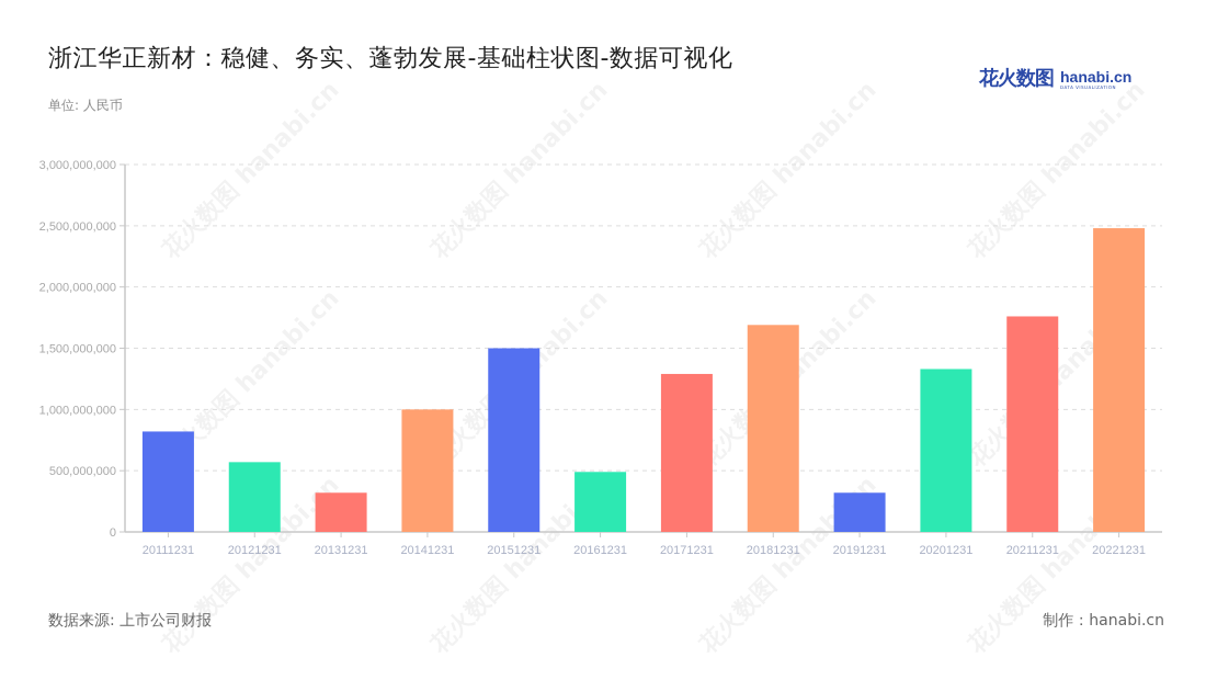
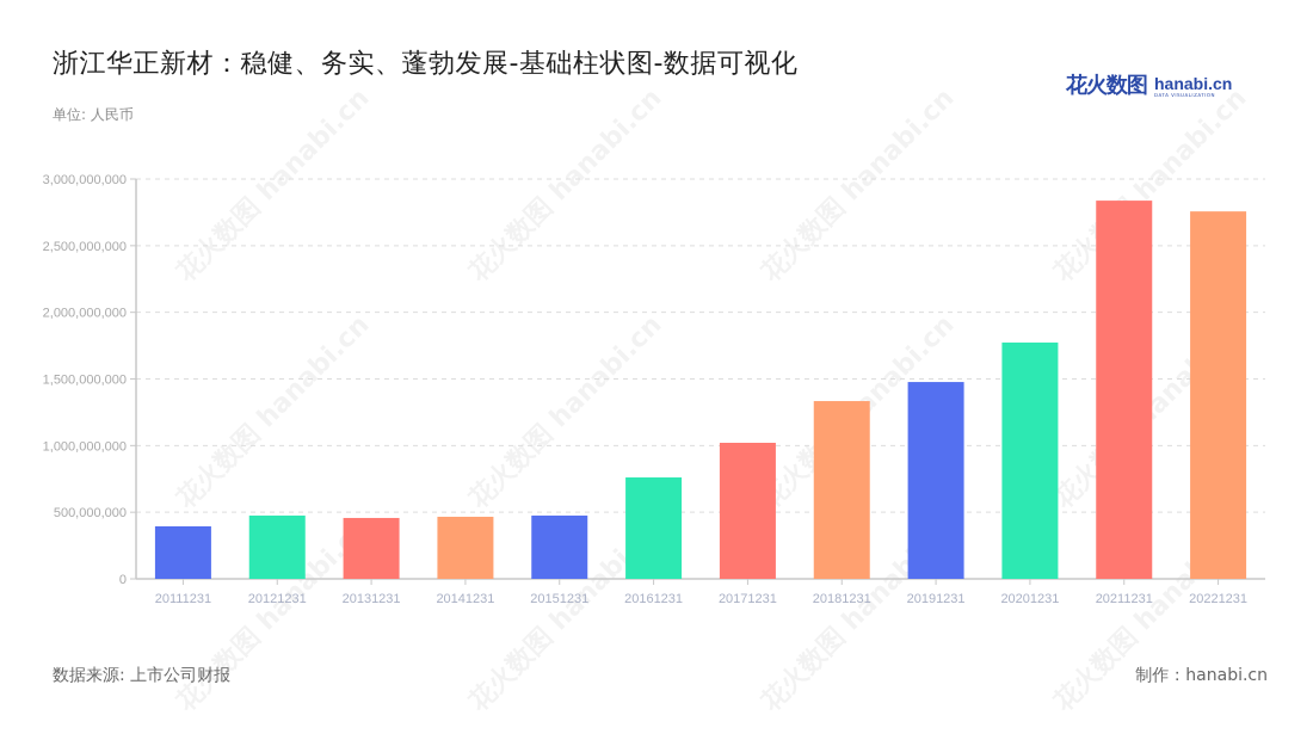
20111231: 820000000 -> 390000000
20121231: 570000000 -> 480000000
20131231: 320000000 -> 460000000
20141231: 1000000000 -> 470000000
20151231: 1500000000 -> 480000000
20161231: 490000000 -> 760000000
20171231: 1290000000 -> 1020000000
20181231: 1690000000 -> 1330000000
20191231: 320000000 -> 1480000000
20201231: 1330000000 -> 1770000000
20211231: 1760000000 -> 2840000000
20221231: 2480000000 -> 2760000000
